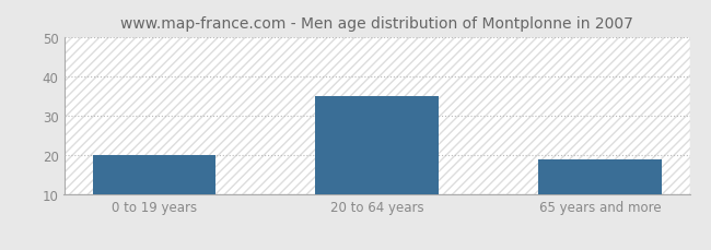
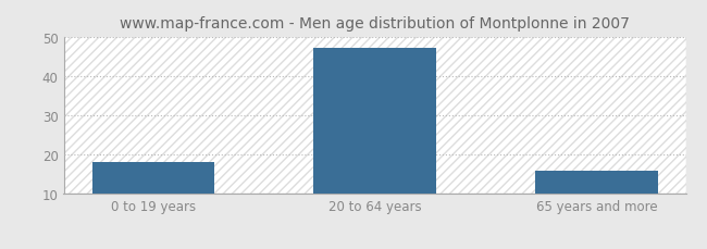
0 to 19 years: 20 -> 18
20 to 64 years: 35 -> 47
65 years and more: 19 -> 16
